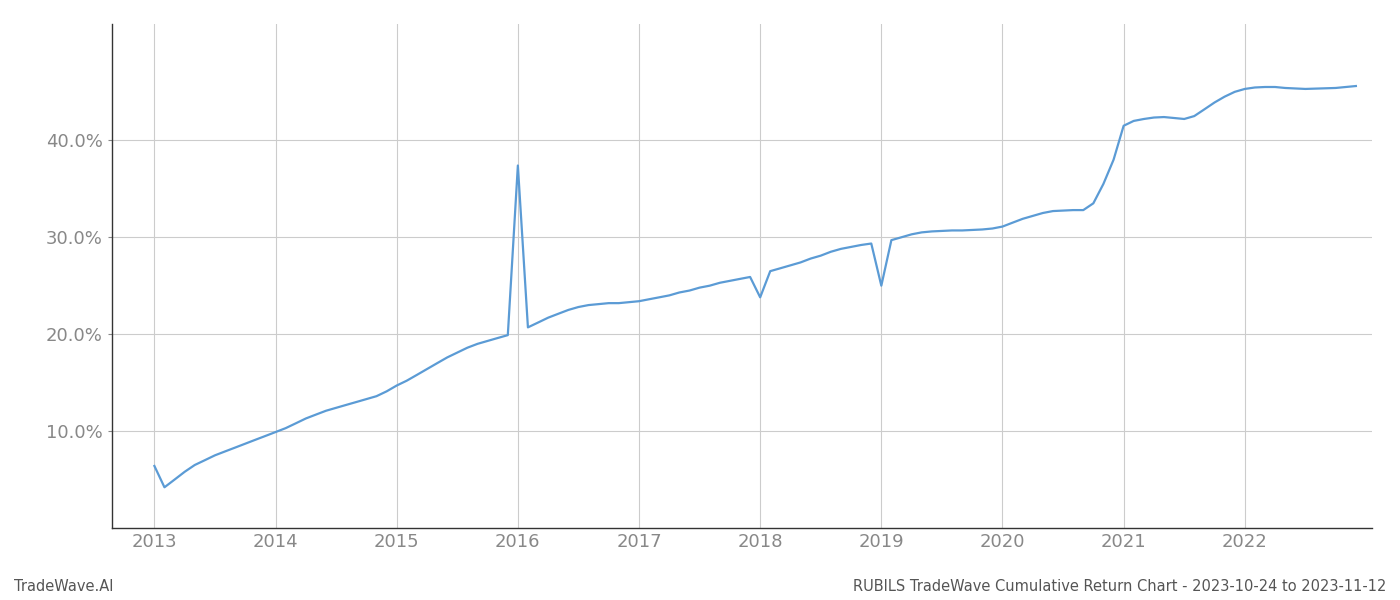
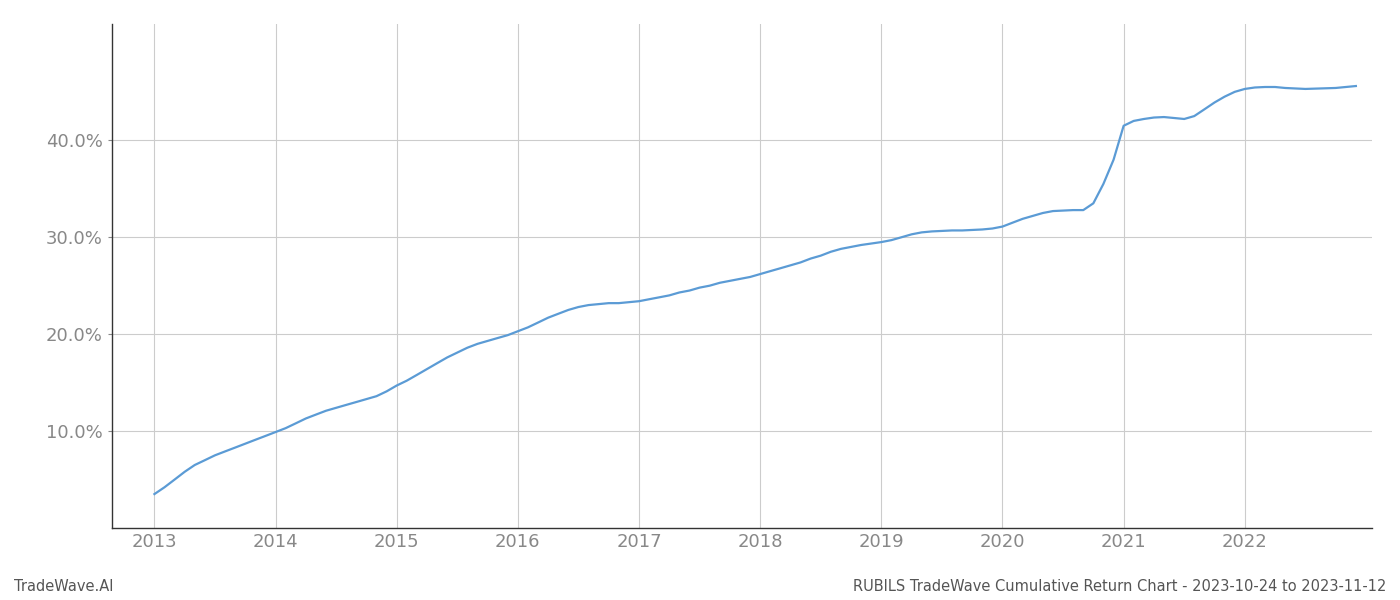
2013: 6.4% -> 3.5%
2016: 37.4% -> 20.3%
2018: 23.8% -> 26.2%
2019: 25.0% -> 29.5%
